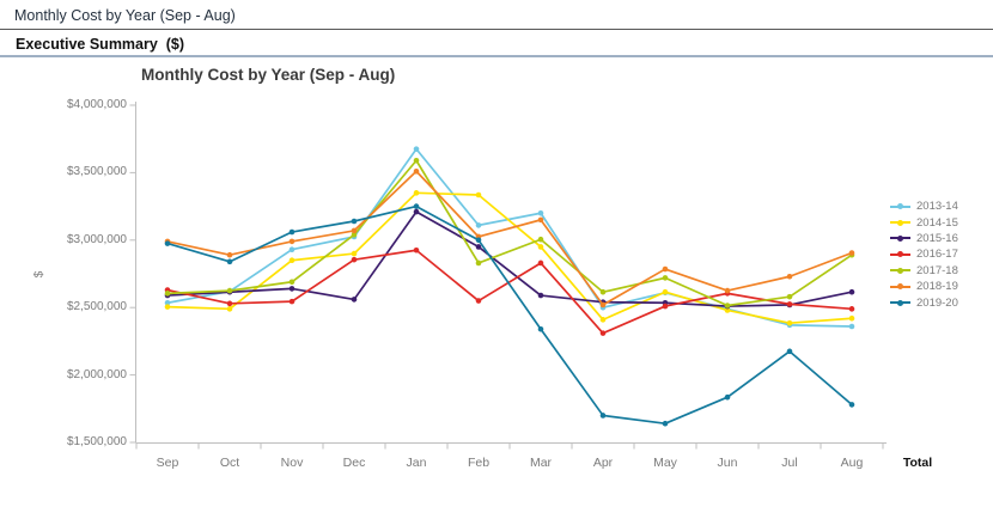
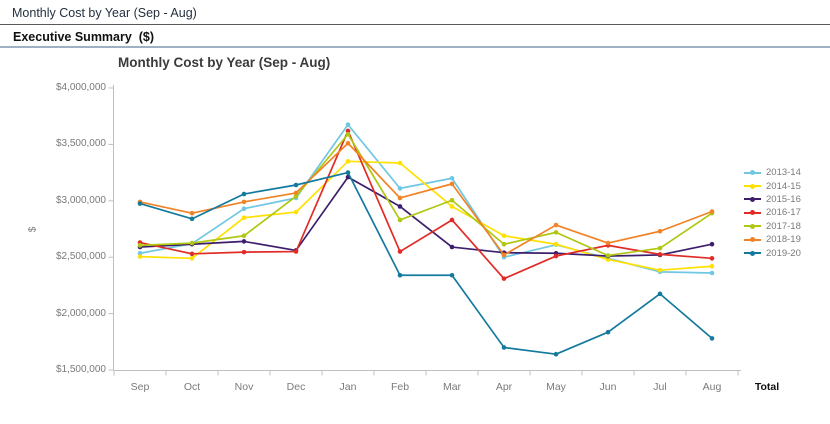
2016-17/Dec: $2860000 -> $2550000
2016-17/Jan: $2920000 -> $3620000
2019-20/Feb: $3000000 -> $2340000
2014-15/Apr: $2410000 -> $2690000
